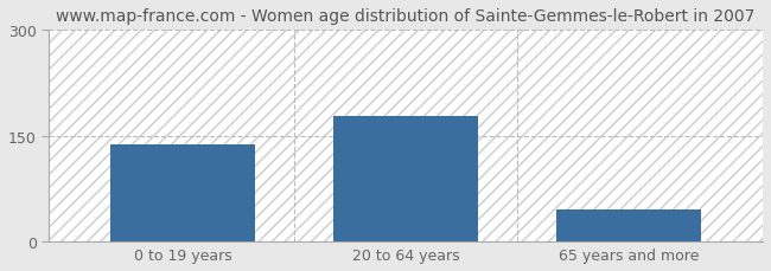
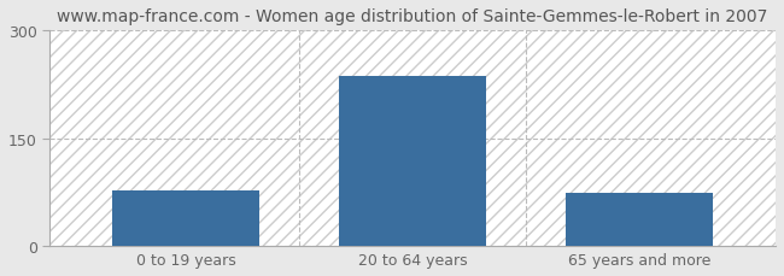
0 to 19 years: 137 -> 78
20 to 64 years: 178 -> 236
65 years and more: 45 -> 74
